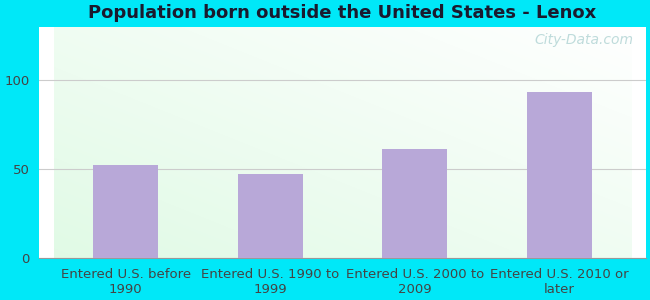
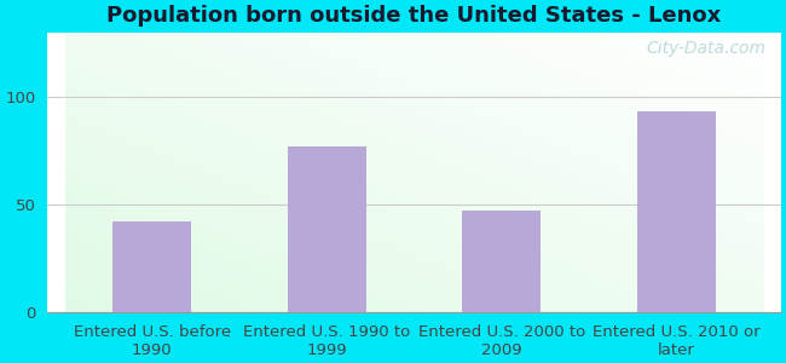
Entered U.S. before 1990: 52 -> 42
Entered U.S. 1990 to 1999: 47 -> 77
Entered U.S. 2000 to 2009: 61 -> 47
